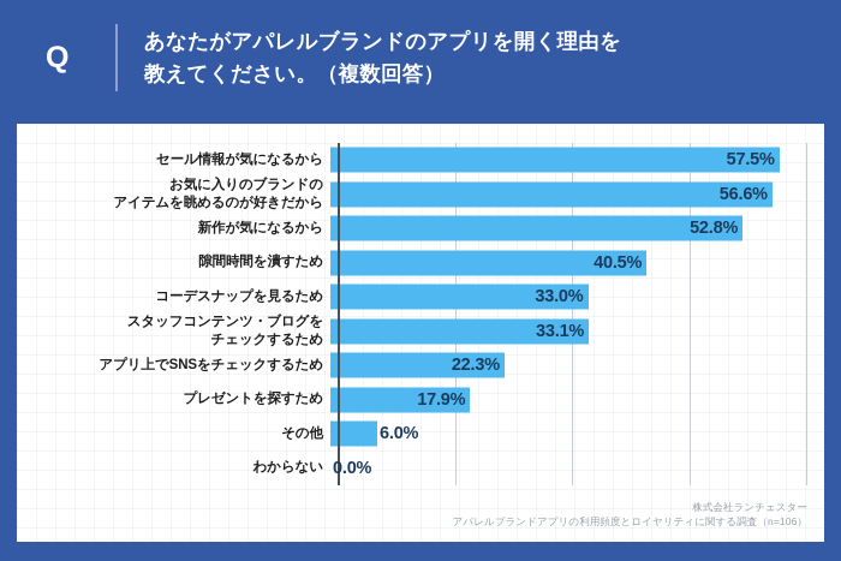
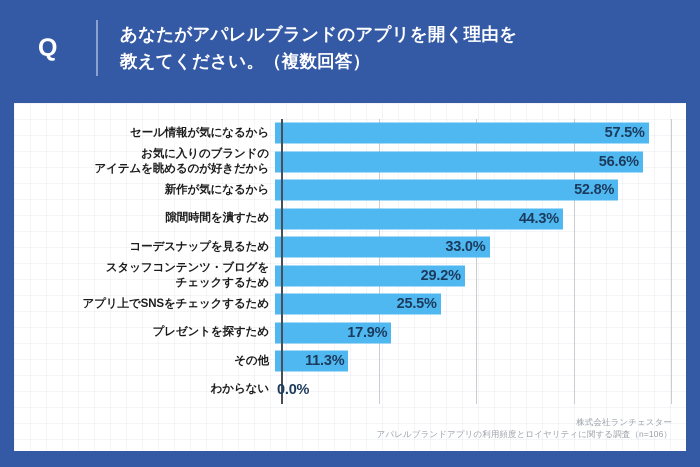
隙間時間を潰すため: 40.5% -> 44.3%
スタッフコンテンツ・ブログをチェックするため: 33.1% -> 29.2%
アプリ上でSNSをチェックするため: 22.3% -> 25.5%
その他: 6.0% -> 11.3%
